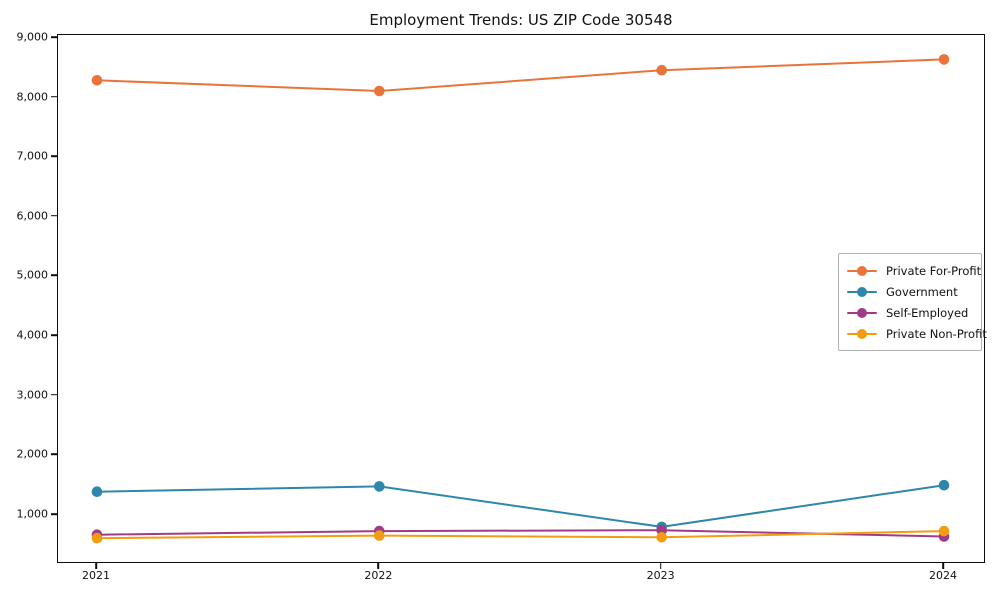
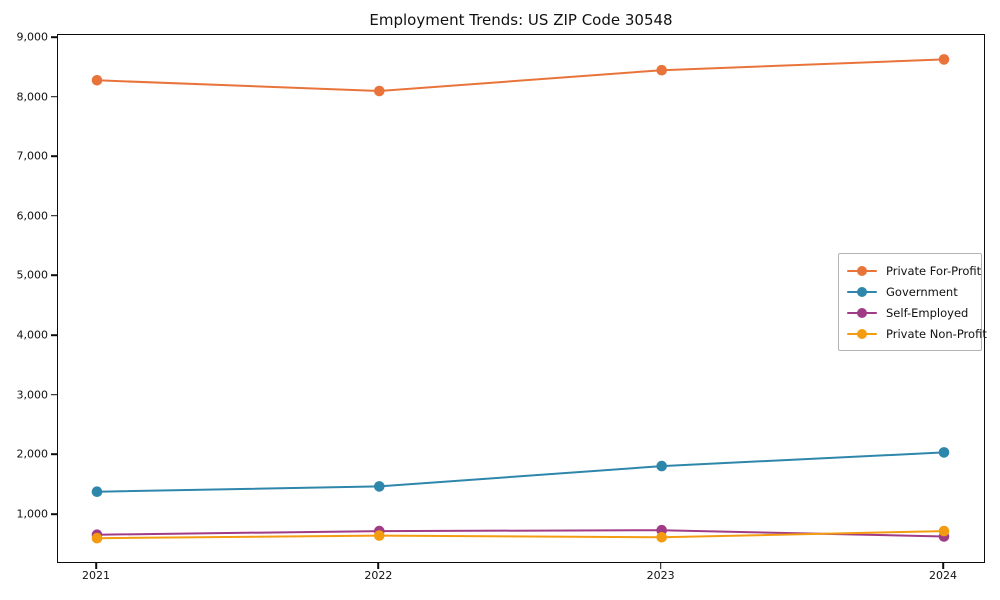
Government/2023: 800 -> 1800
Government/2024: 1500 -> 2000
